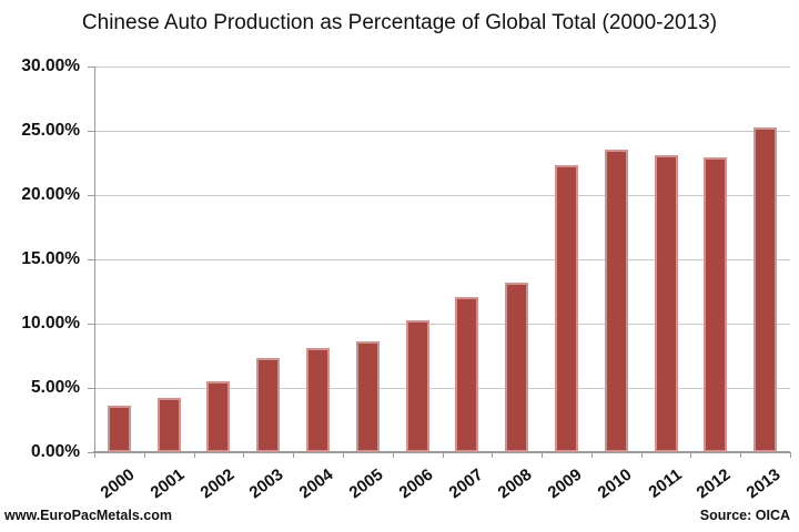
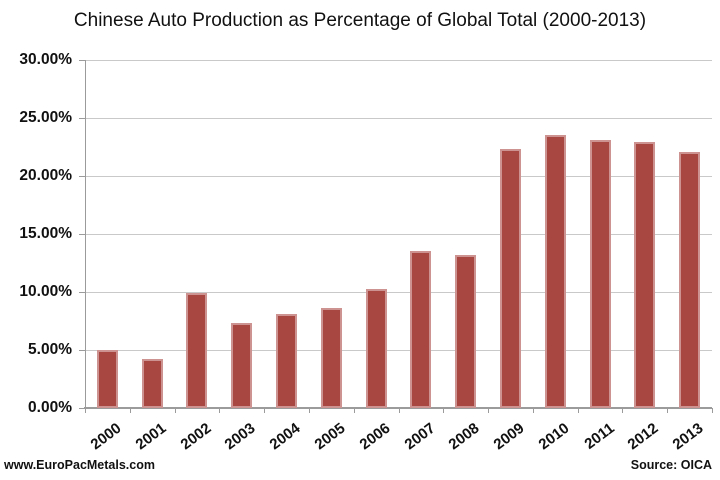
2000: 3.6% -> 5.0%
2002: 5.5% -> 9.9%
2007: 12.1% -> 13.5%
2013: 25.3% -> 22.1%
